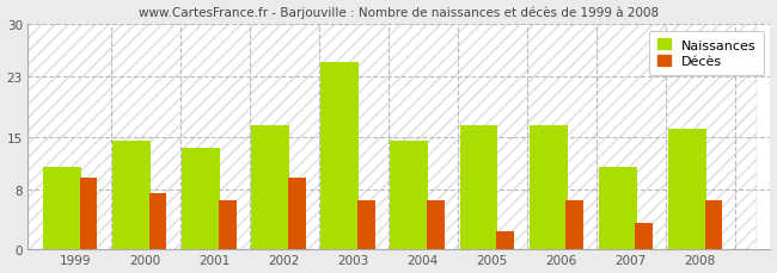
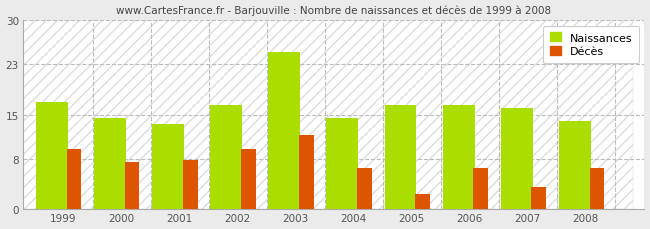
Naissances/1999: 11.0 -> 17.0
Décès/2001: 6.5 -> 7.8
Décès/2003: 6.5 -> 11.8
Naissances/2007: 11.0 -> 16.0
Naissances/2008: 16.0 -> 14.0
